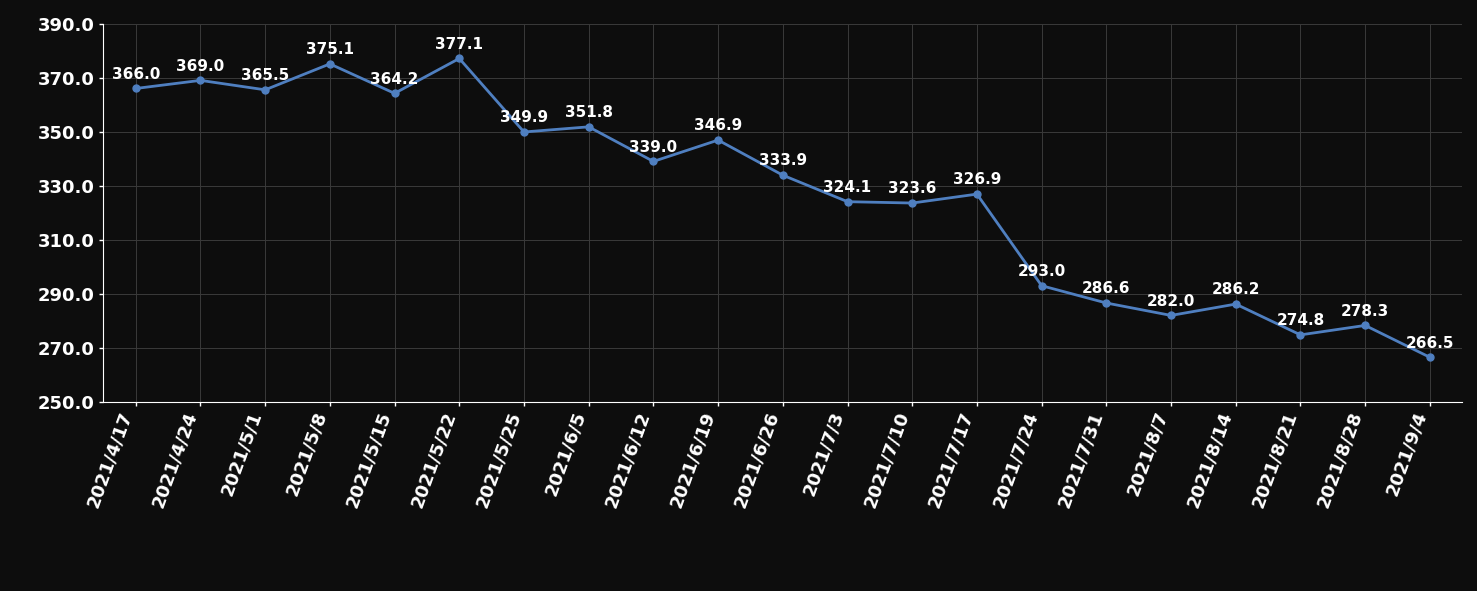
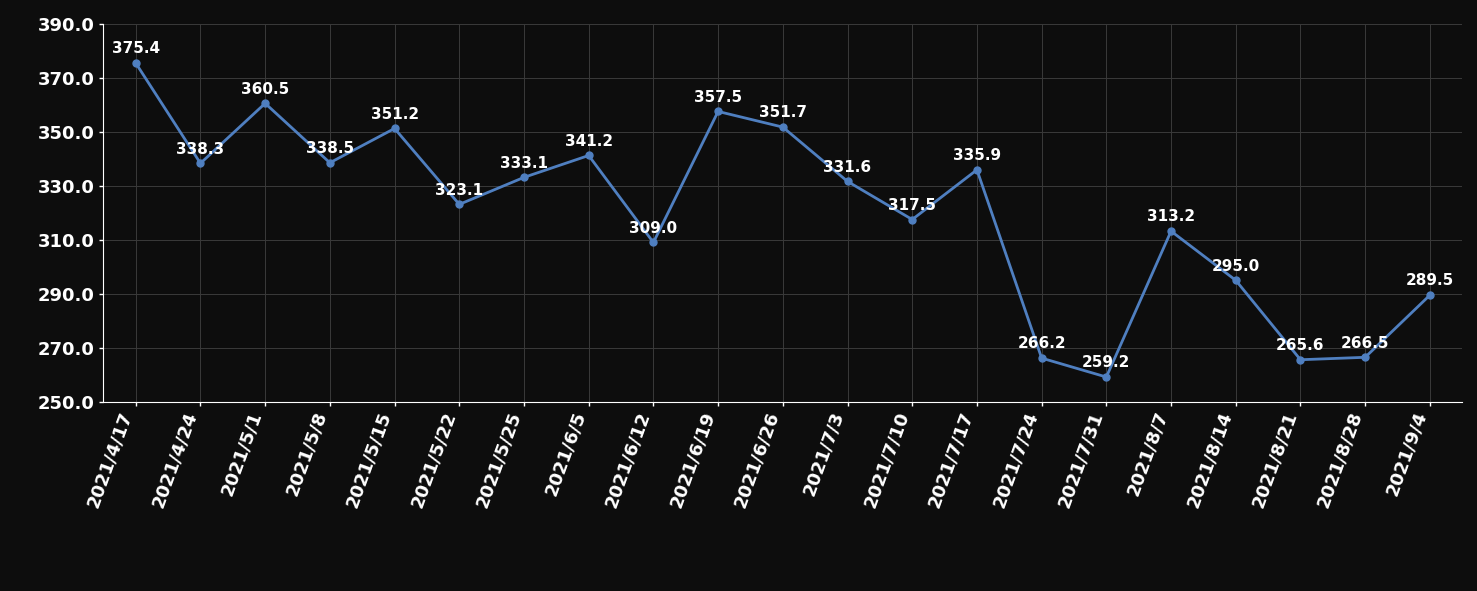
2021/4/17: 366.0 -> 375.4
2021/4/24: 369.0 -> 338.3
2021/5/1: 365.5 -> 360.5
2021/5/8: 375.1 -> 338.5
2021/5/15: 364.2 -> 351.2
2021/5/22: 377.1 -> 323.1
2021/5/25: 349.9 -> 333.1
2021/6/5: 351.8 -> 341.2
2021/6/12: 339.0 -> 309.0
2021/6/19: 346.9 -> 357.5
2021/6/26: 333.9 -> 351.7
2021/7/3: 324.1 -> 331.6
2021/7/10: 323.6 -> 317.5
2021/7/17: 326.9 -> 335.9
2021/7/24: 293.0 -> 266.2
2021/7/31: 286.6 -> 259.2
2021/8/7: 282.0 -> 313.2
2021/8/14: 286.2 -> 295.0
2021/8/21: 274.8 -> 265.6
2021/8/28: 278.3 -> 266.5
2021/9/4: 266.5 -> 289.5
